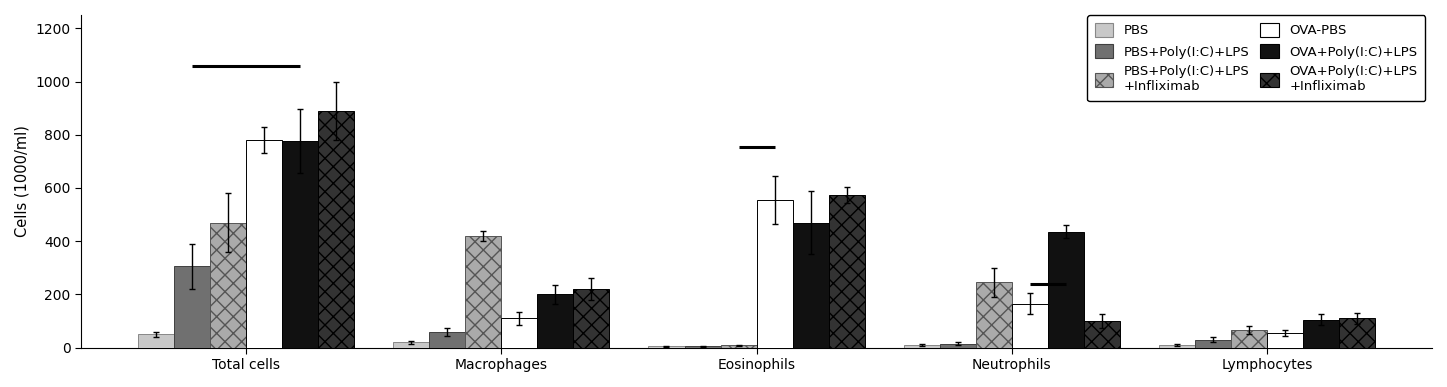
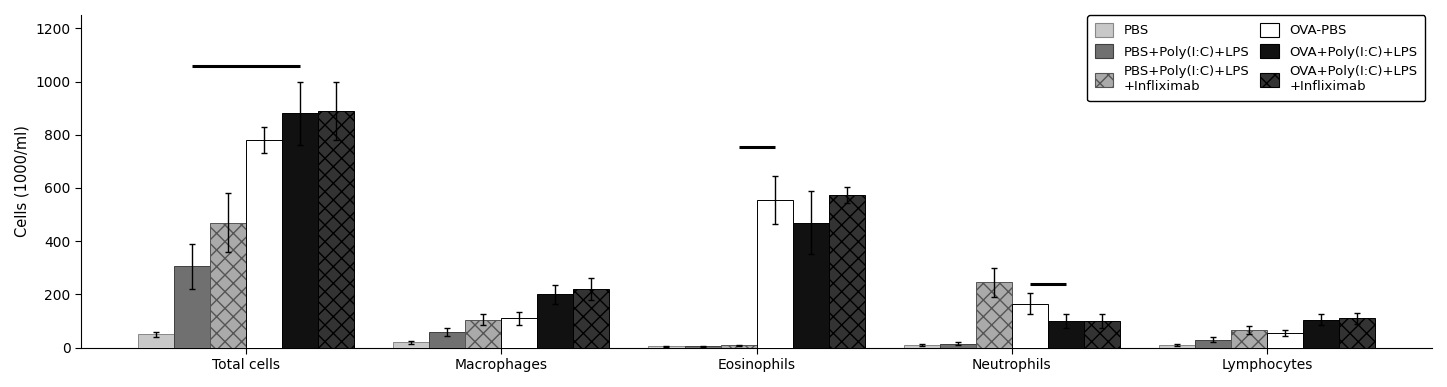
OVA+Poly(I:C)+LPS/Total cells: 775 -> 880
PBS+Poly(I:C)+LPS +Infliximab/Macrophages: 420 -> 105
OVA+Poly(I:C)+LPS/Neutrophils: 435 -> 100
